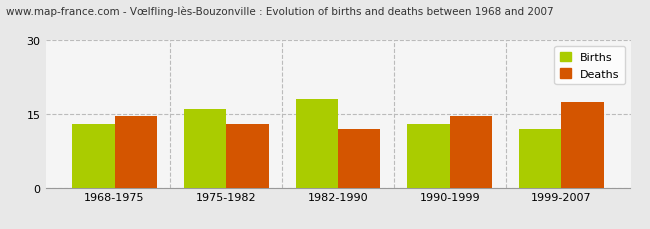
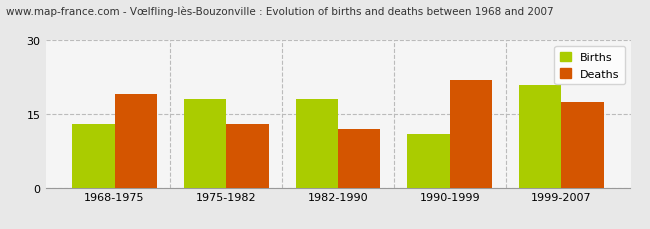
Deaths/1968-1975: 14.5 -> 19.0
Births/1975-1982: 16 -> 18
Births/1990-1999: 13 -> 11
Deaths/1990-1999: 14.5 -> 22.0
Births/1999-2007: 12 -> 21
